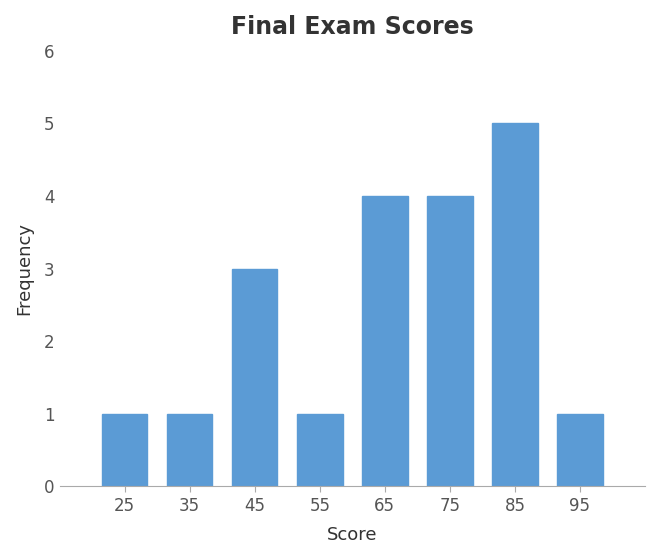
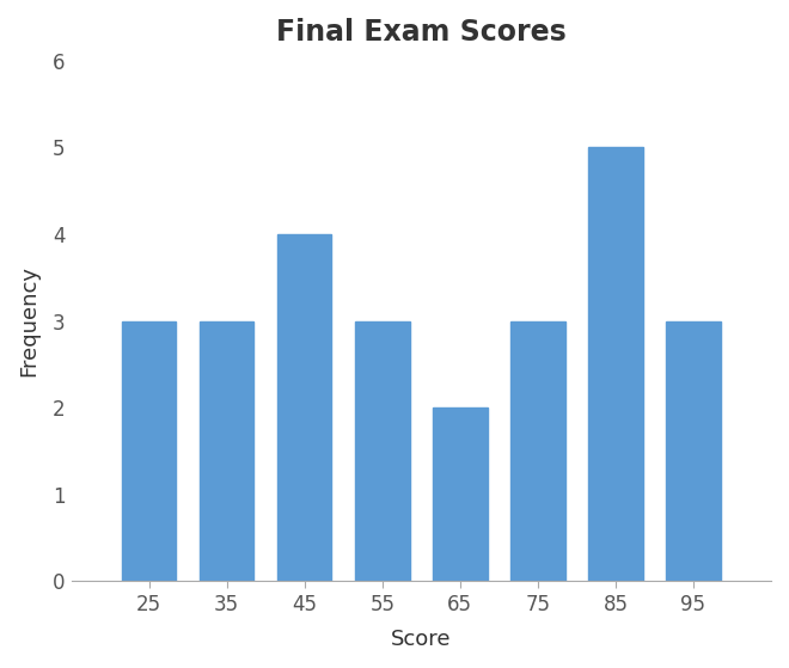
25: 1 -> 3
35: 1 -> 3
45: 3 -> 4
55: 1 -> 3
65: 4 -> 2
75: 4 -> 3
95: 1 -> 3
